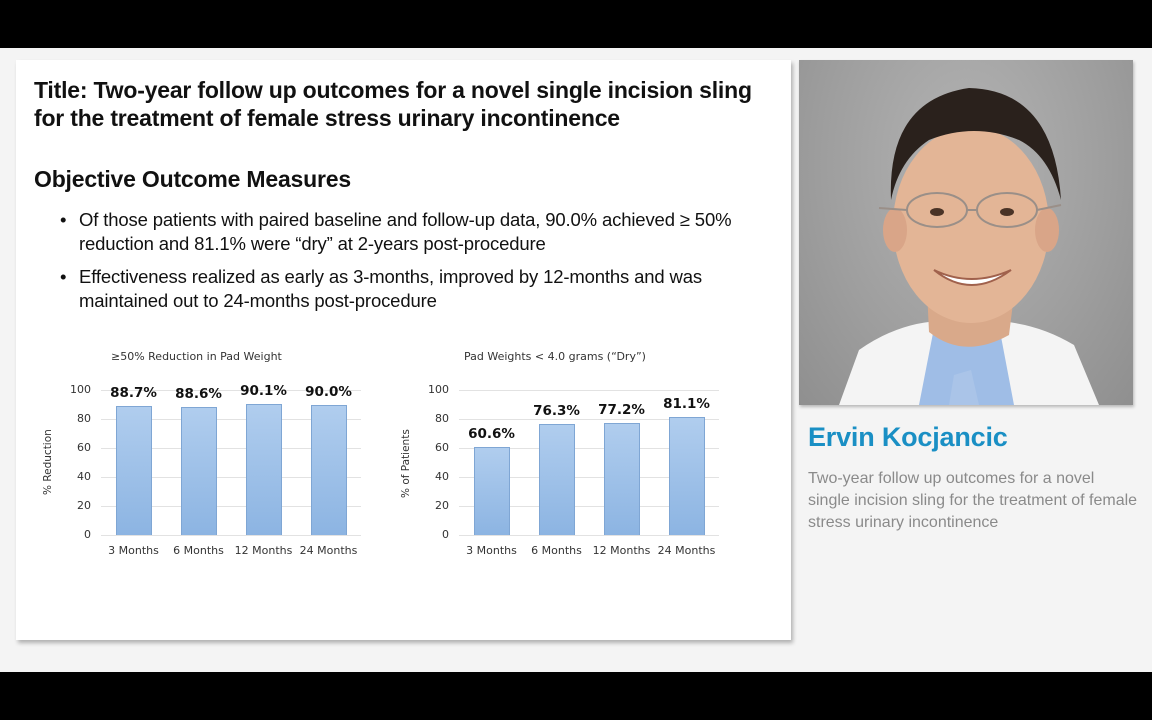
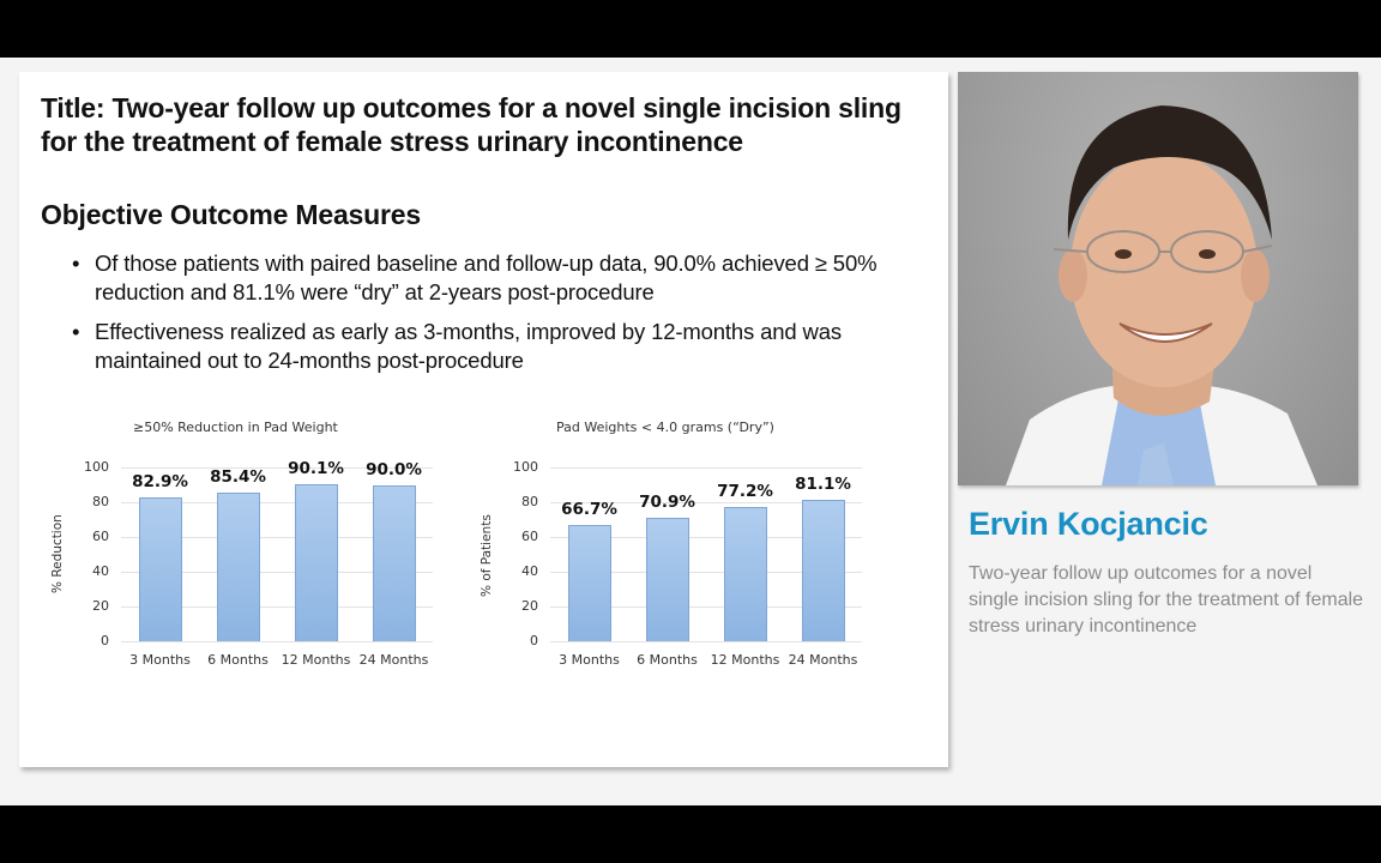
≥50% Reduction in Pad Weight/3 Months: 88.7% -> 82.9%
≥50% Reduction in Pad Weight/6 Months: 88.6% -> 85.4%
Pad Weights < 4.0 grams (“Dry”)/3 Months: 60.6% -> 66.7%
Pad Weights < 4.0 grams (“Dry”)/6 Months: 76.3% -> 70.9%
